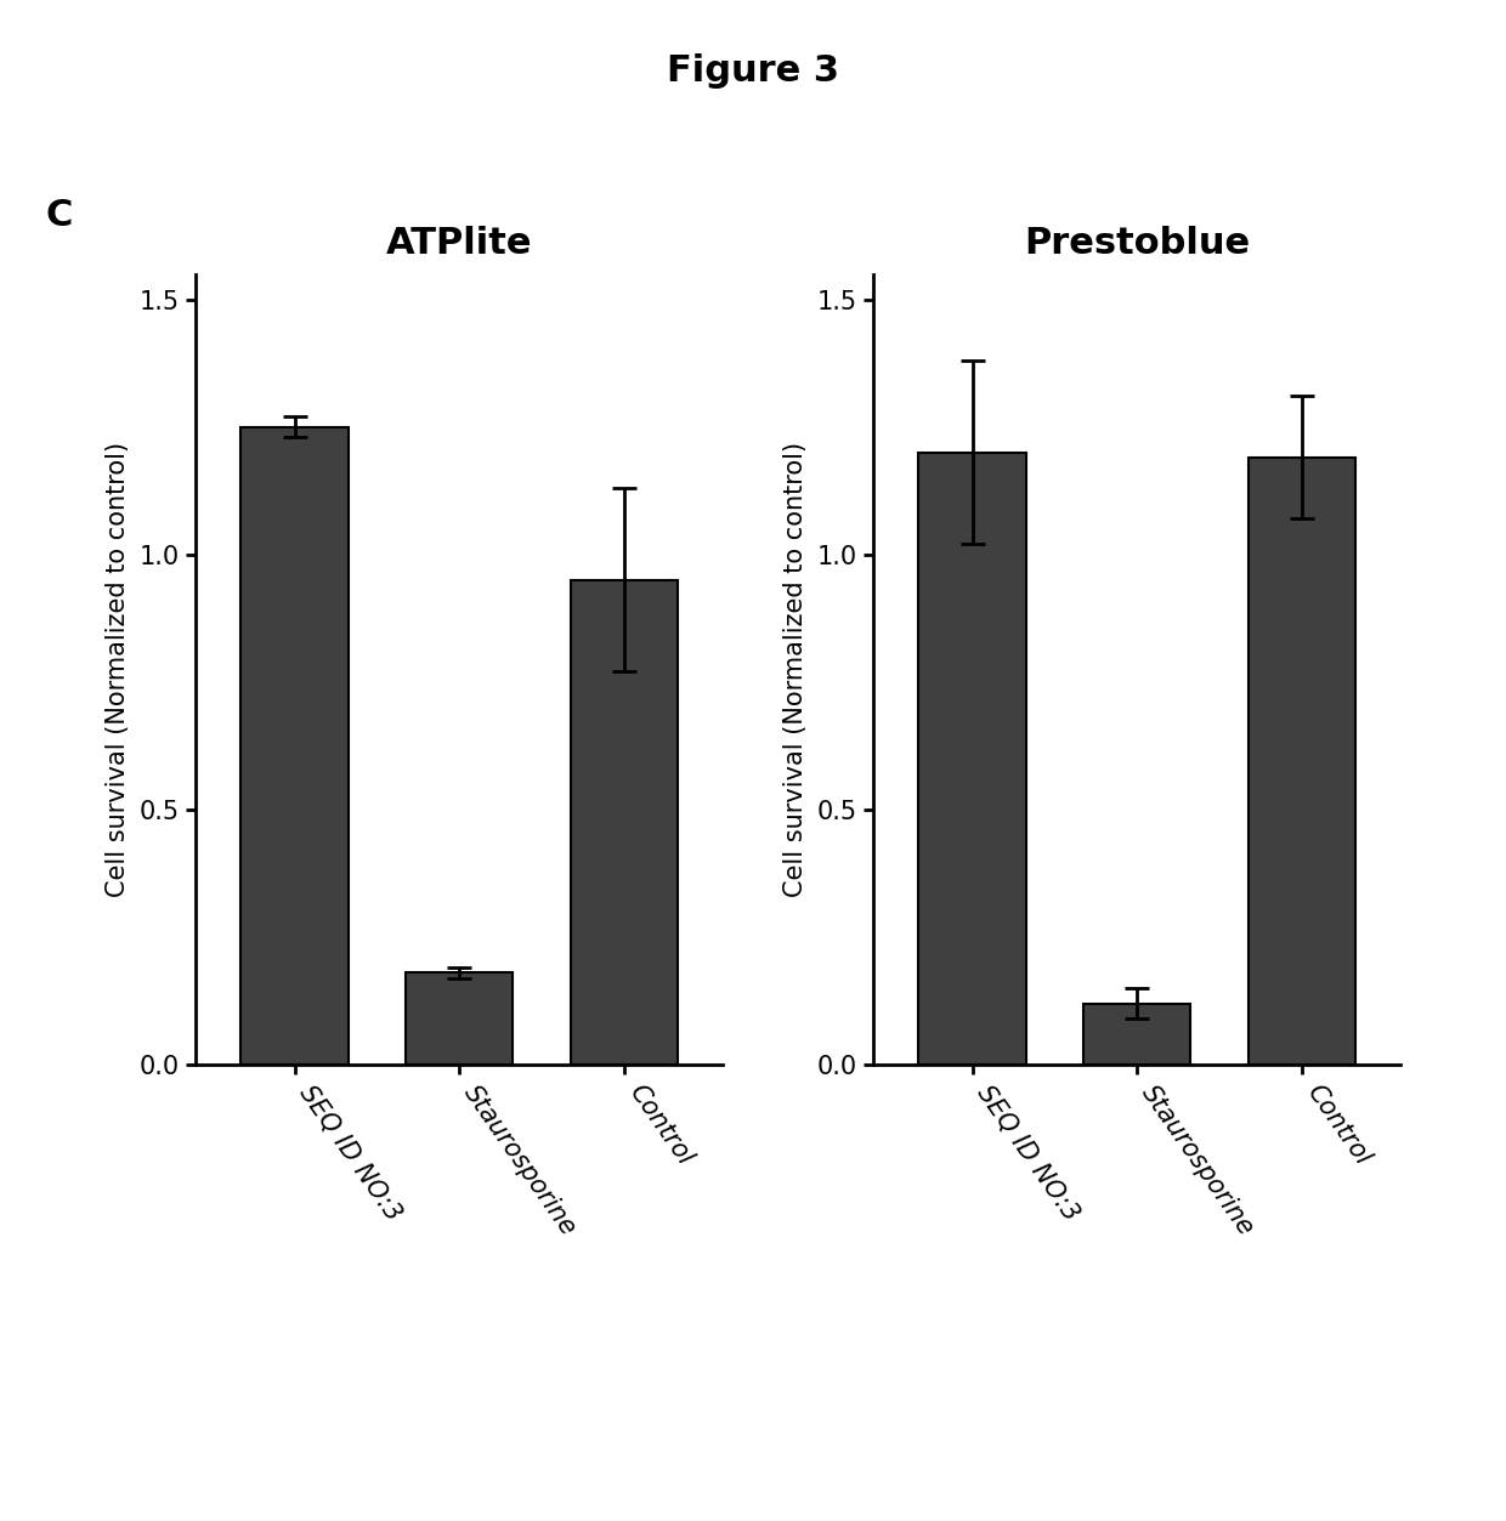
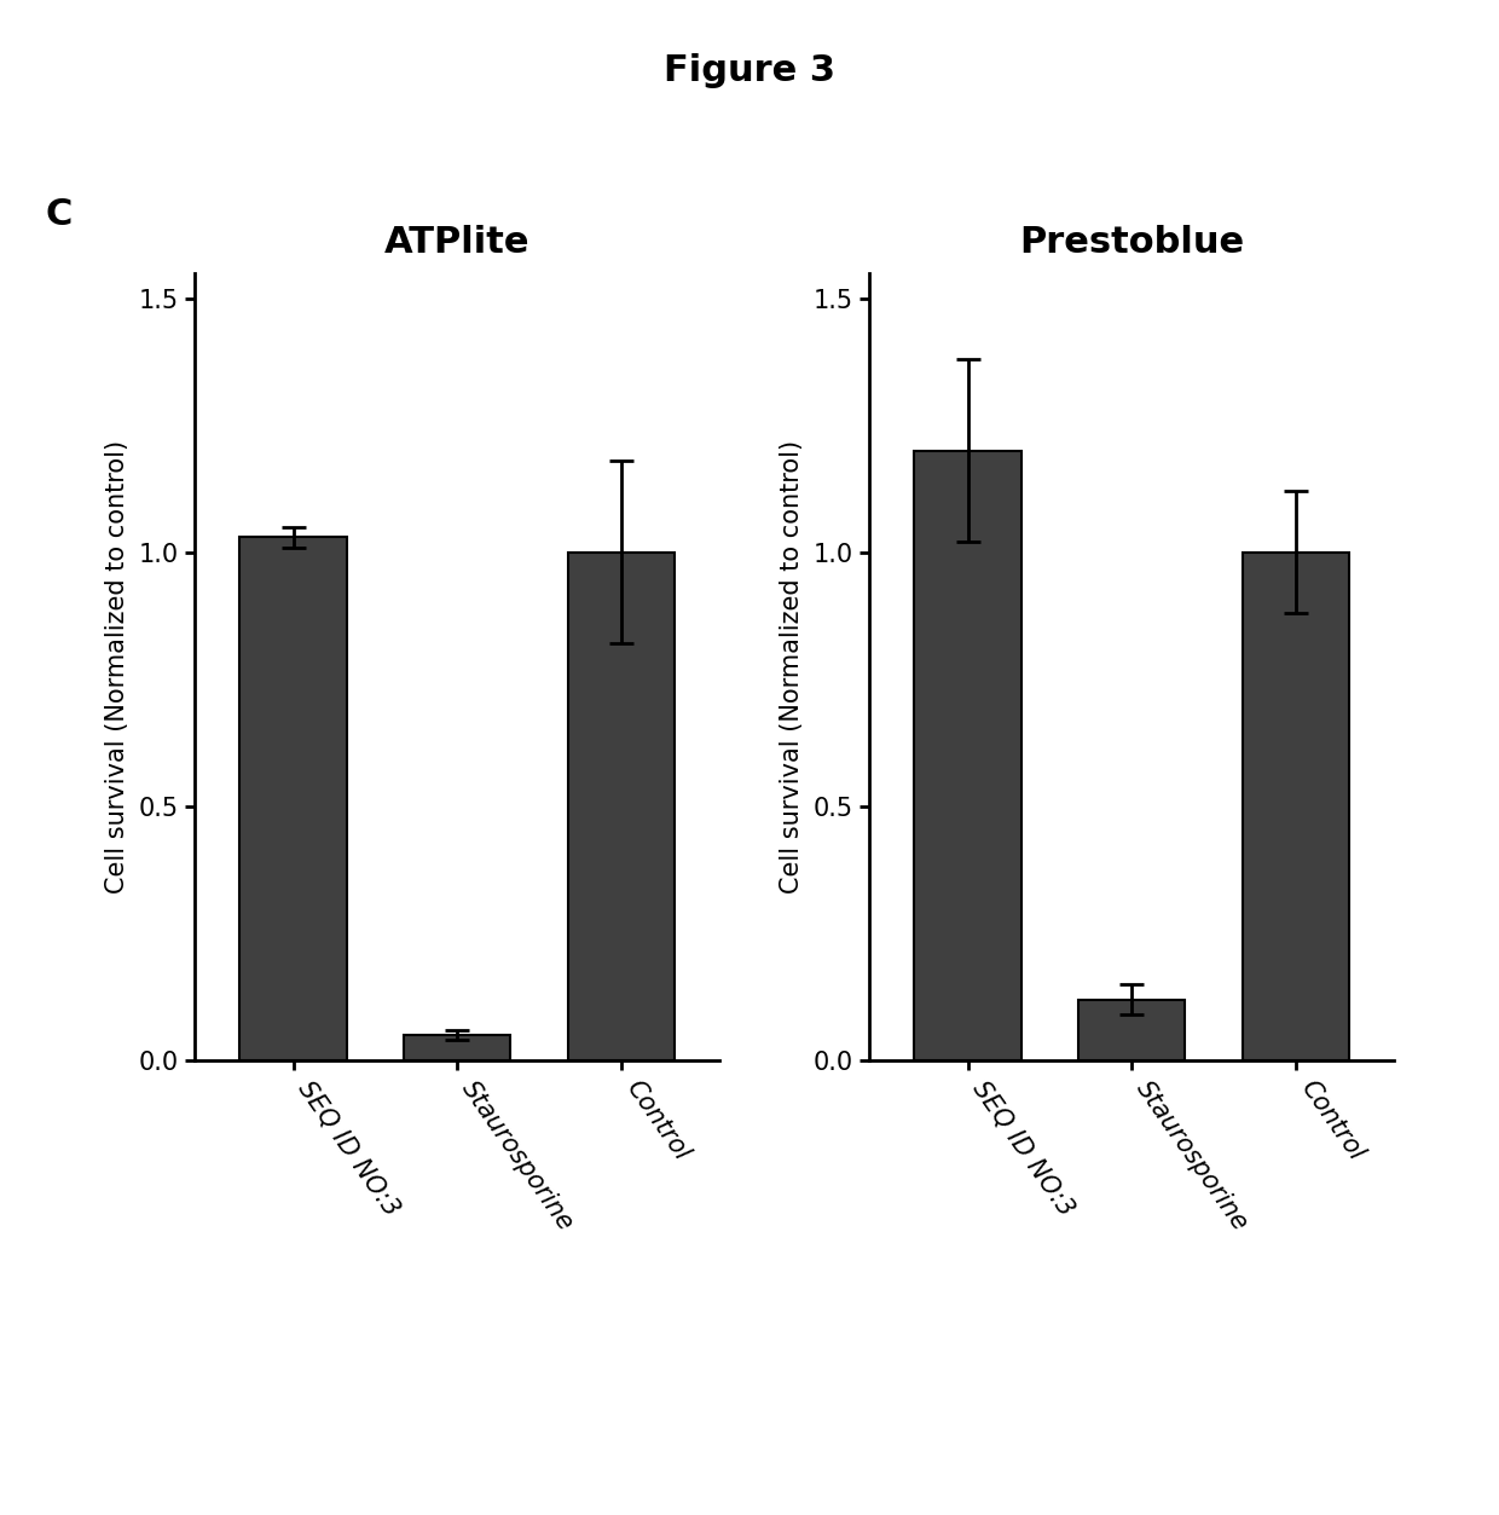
ATPlite/SEQ ID NO:3: 1.25 -> 1.03
ATPlite/Staurosporine: 0.18 -> 0.05
ATPlite/Control: 0.95 -> 1.00
Prestoblue/Control: 1.19 -> 1.00
